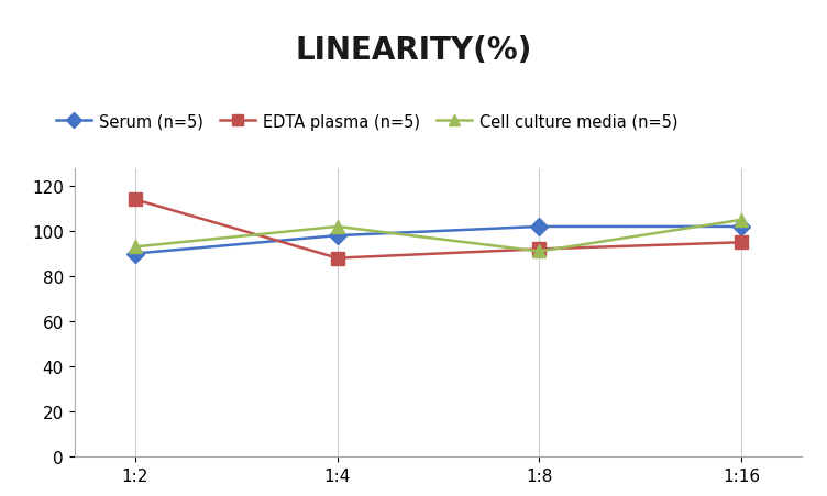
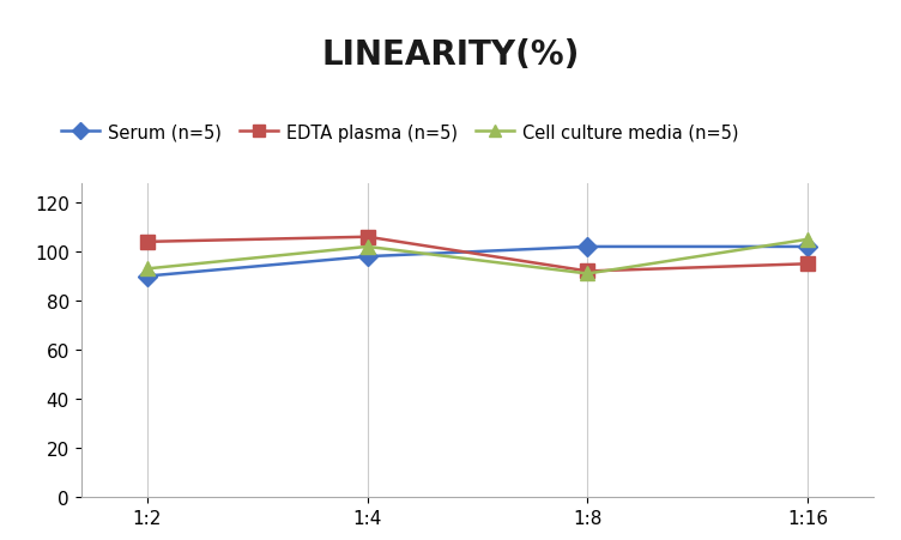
EDTA plasma (n=5)/1:2: 114 -> 104
EDTA plasma (n=5)/1:4: 88 -> 106
